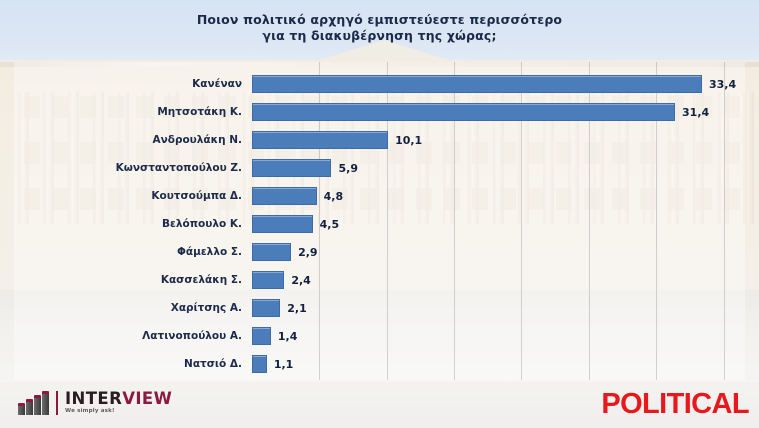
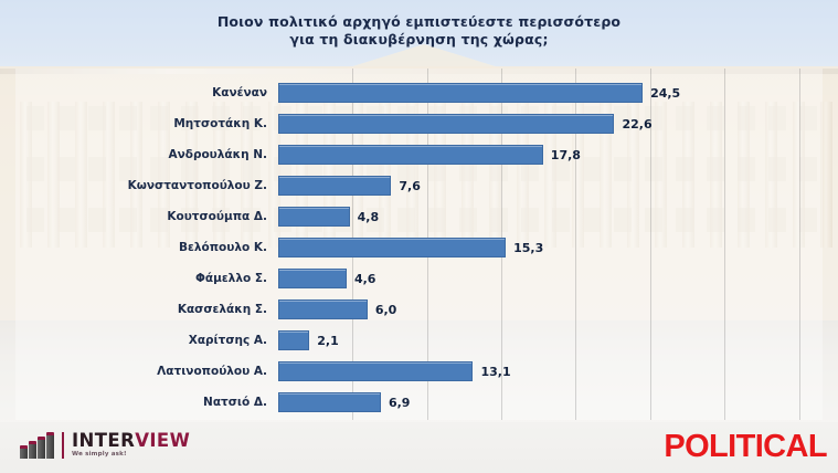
Κανέναν: 33,4 -> 24,5
Μητσοτάκη Κ.: 31,4 -> 22,6
Ανδρουλάκη Ν.: 10,1 -> 17,8
Κωνσταντοπούλου Ζ.: 5,9 -> 7,6
Βελόπουλο Κ.: 4,5 -> 15,3
Φάμελλο Σ.: 2,9 -> 4,6
Κασσελάκη Σ.: 2,4 -> 6,0
Λατινοπούλου Α.: 1,4 -> 13,1
Νατσιό Δ.: 1,1 -> 6,9
